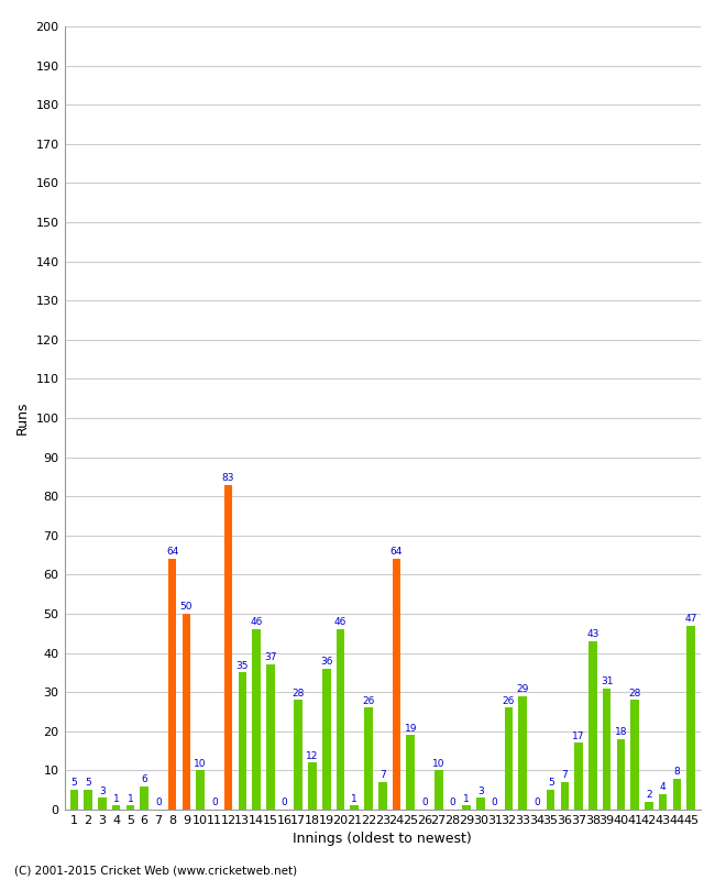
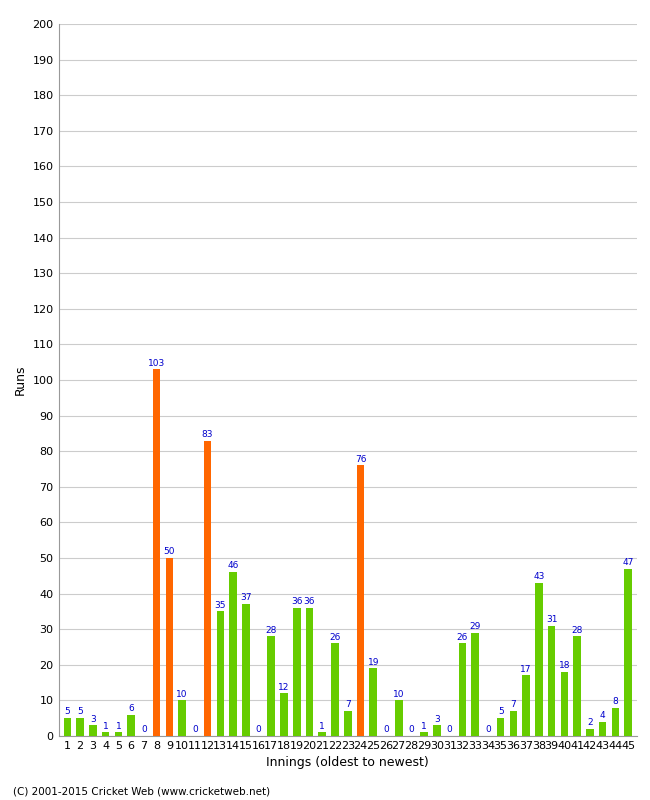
8: 64 -> 103
20: 46 -> 36
24: 64 -> 76
